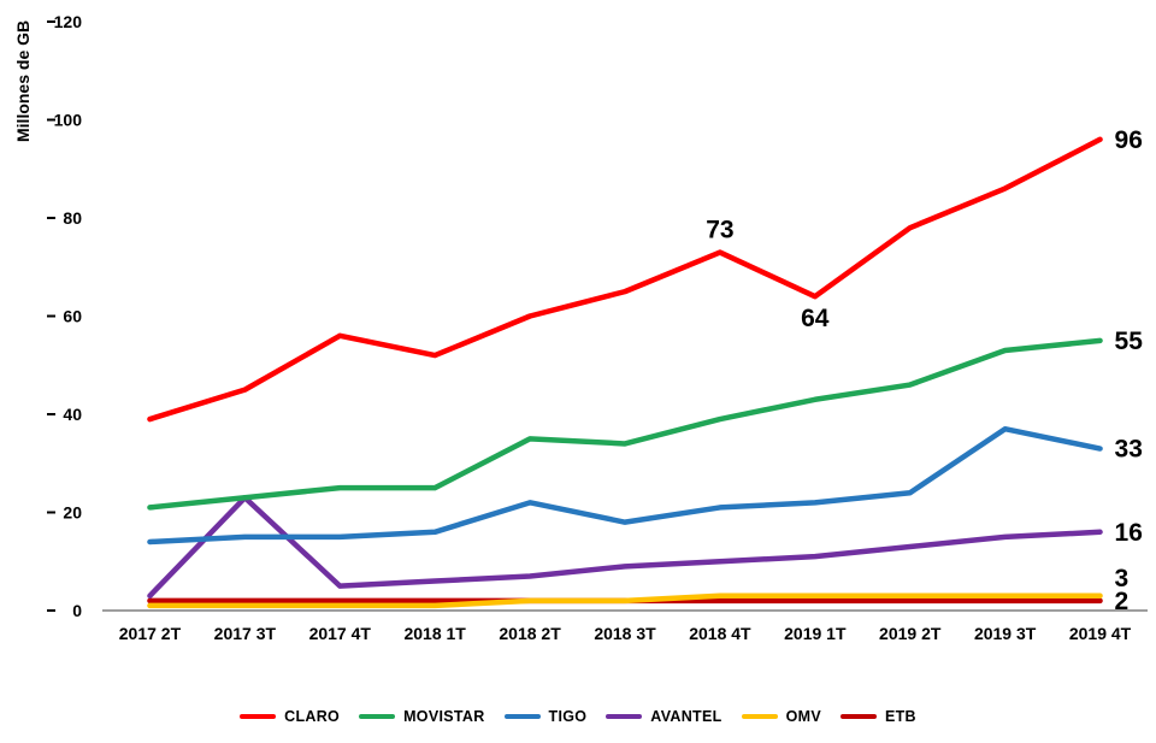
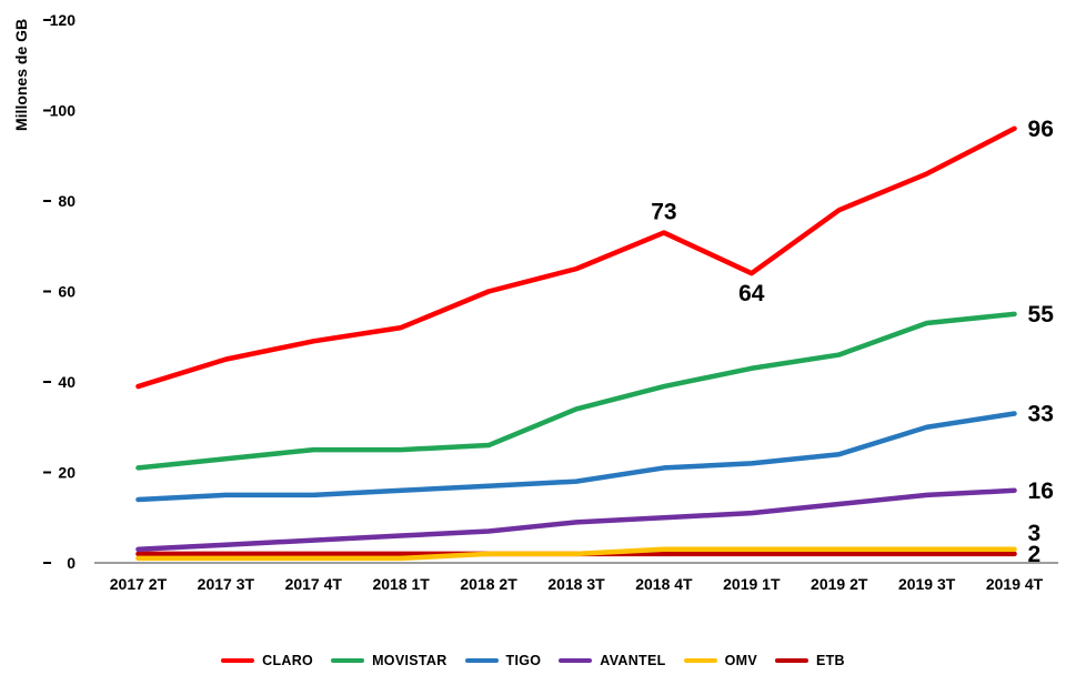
AVANTEL/2017 3T: 23 -> 4
CLARO/2017 4T: 56 -> 49
MOVISTAR/2018 2T: 35 -> 26
TIGO/2018 2T: 22 -> 17
TIGO/2019 3T: 37 -> 30
